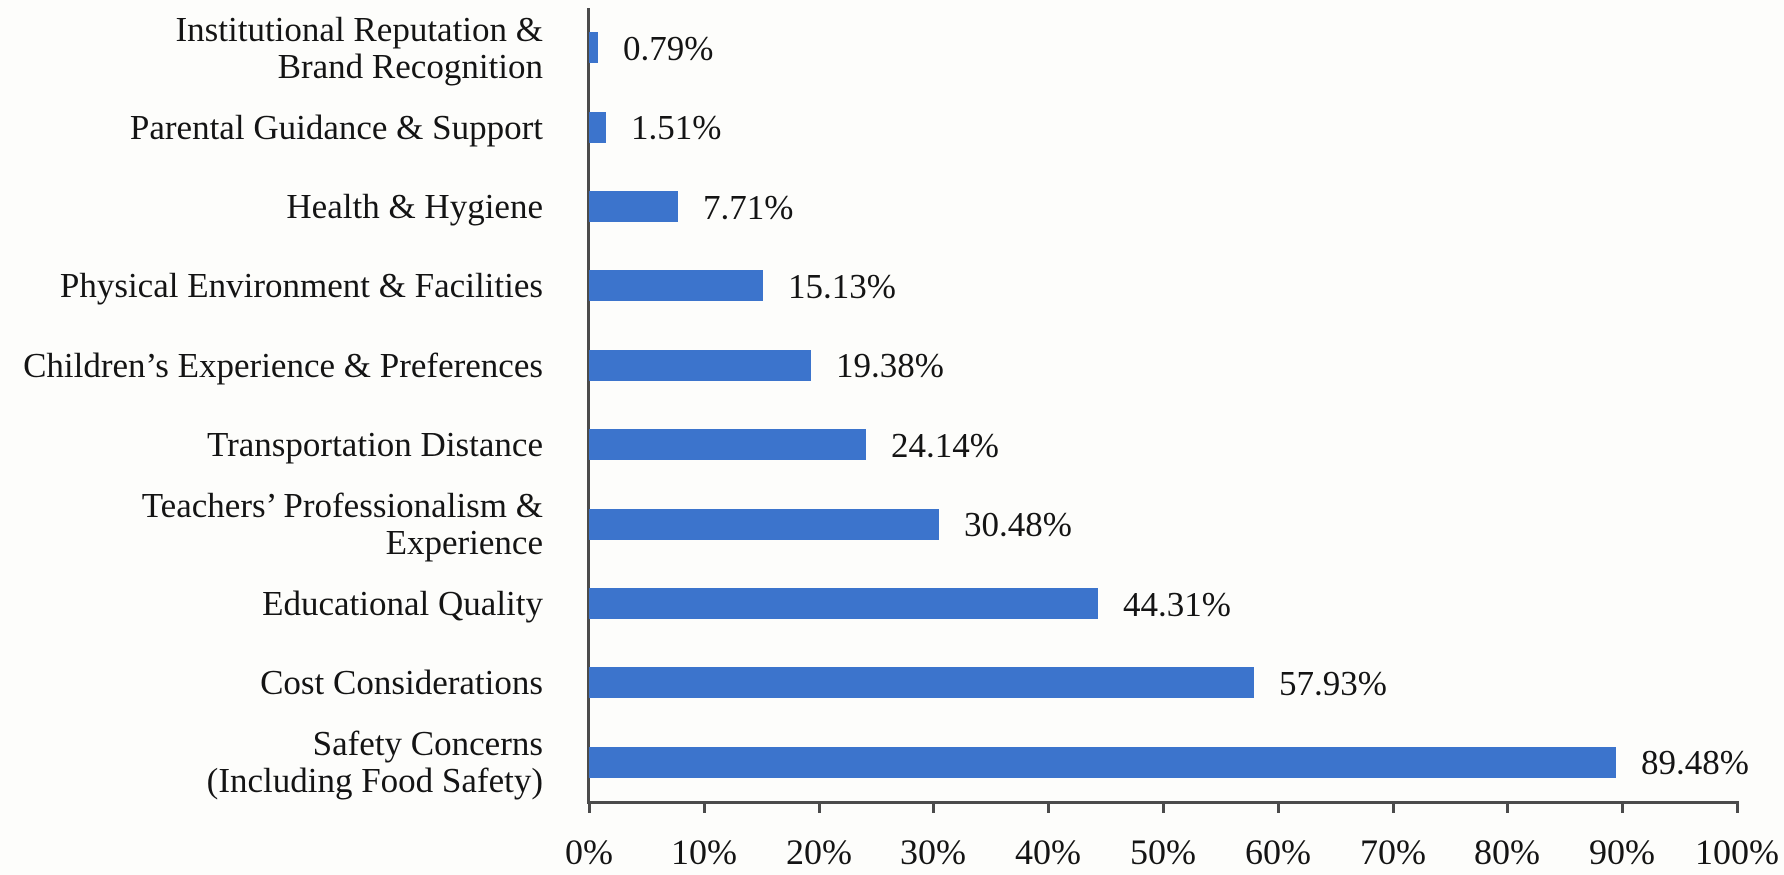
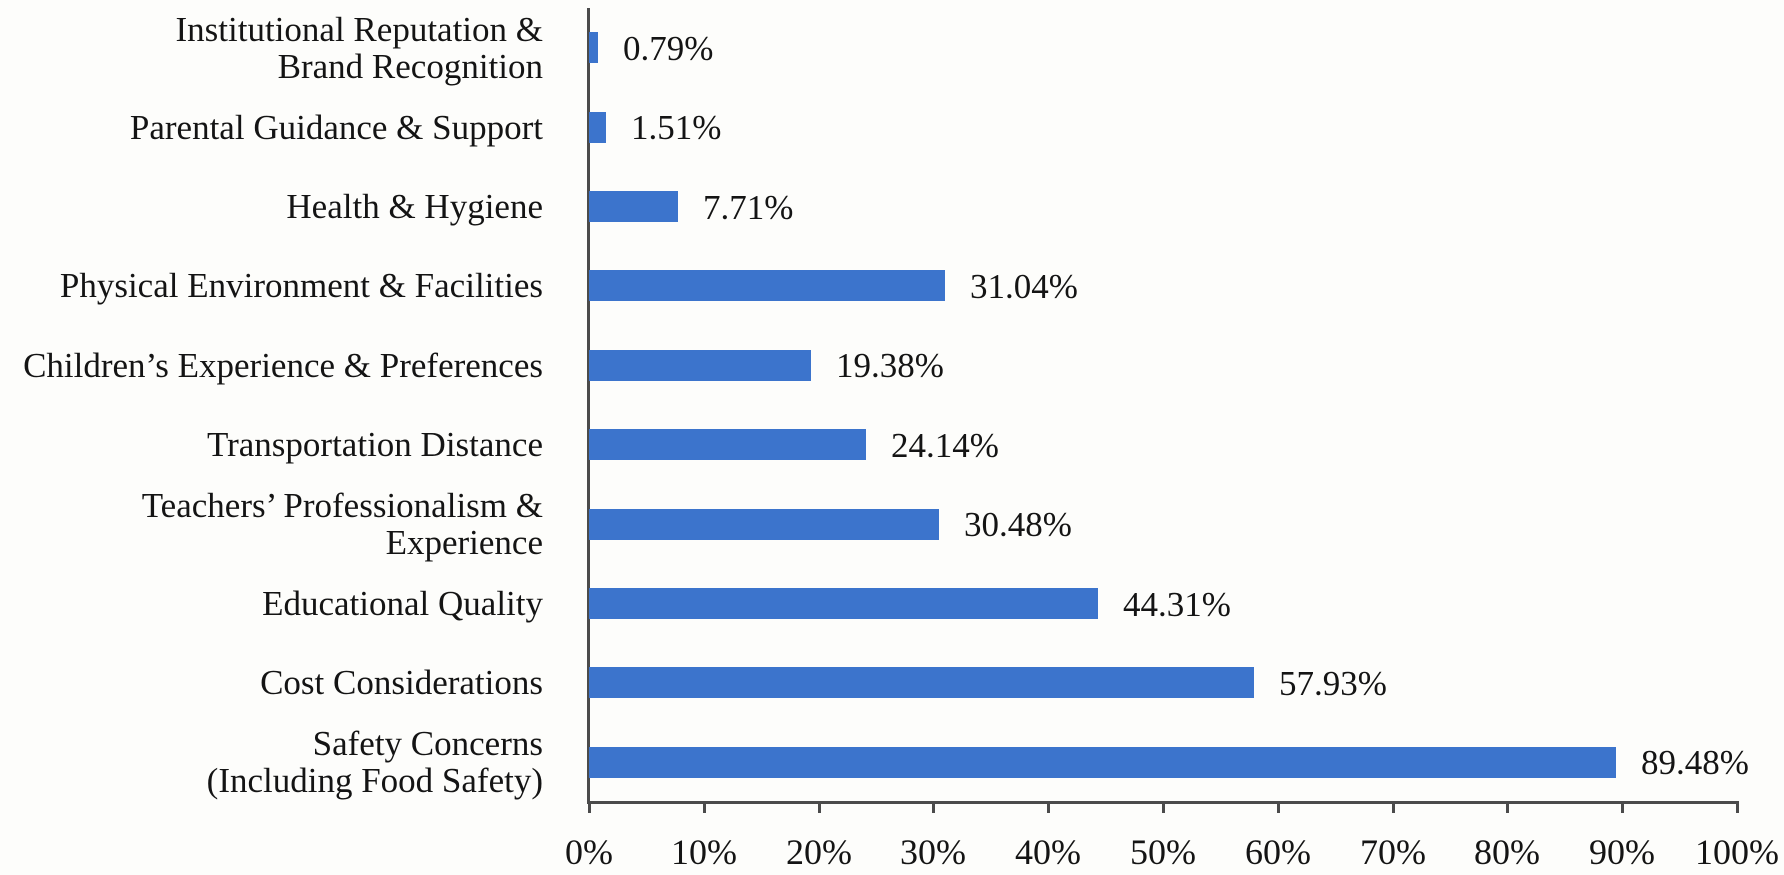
Physical Environment & Facilities: 15.13% -> 31.04%
